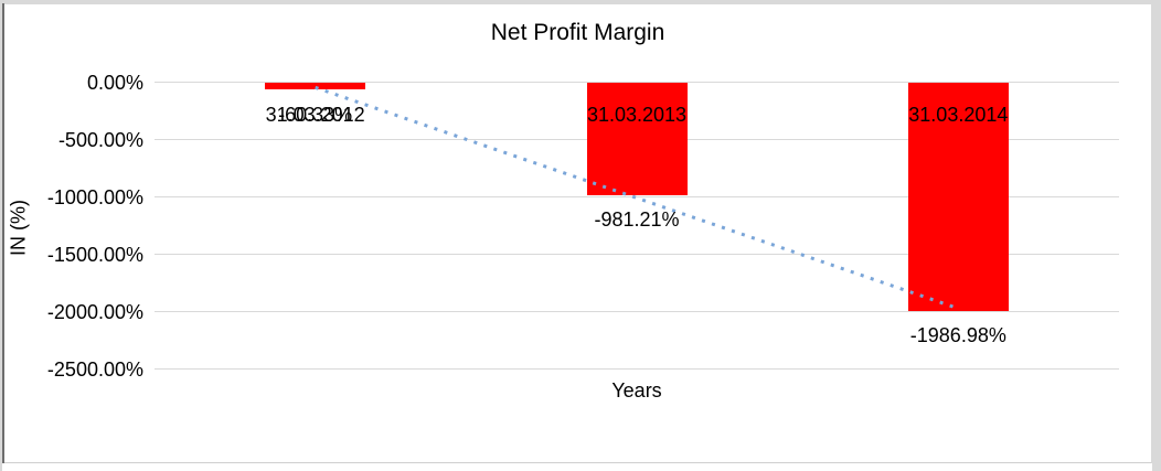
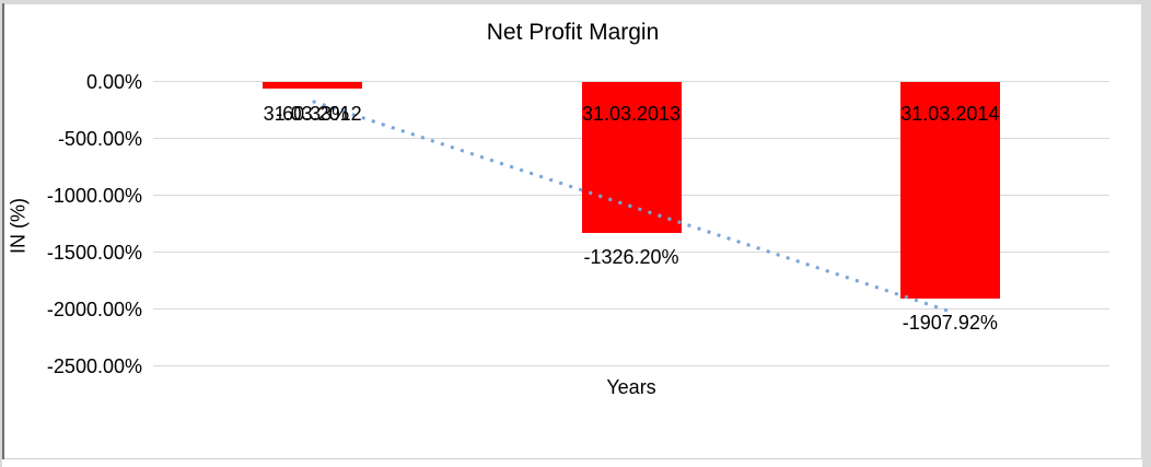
31.03.2013: -981.21% -> -1326.20%
31.03.2014: -1986.98% -> -1907.92%
